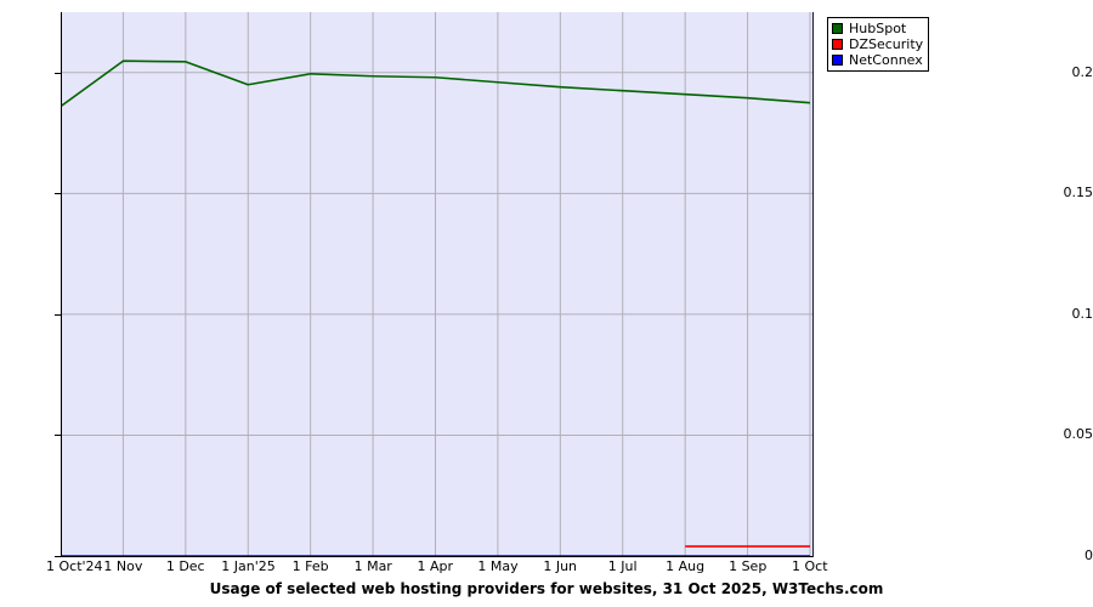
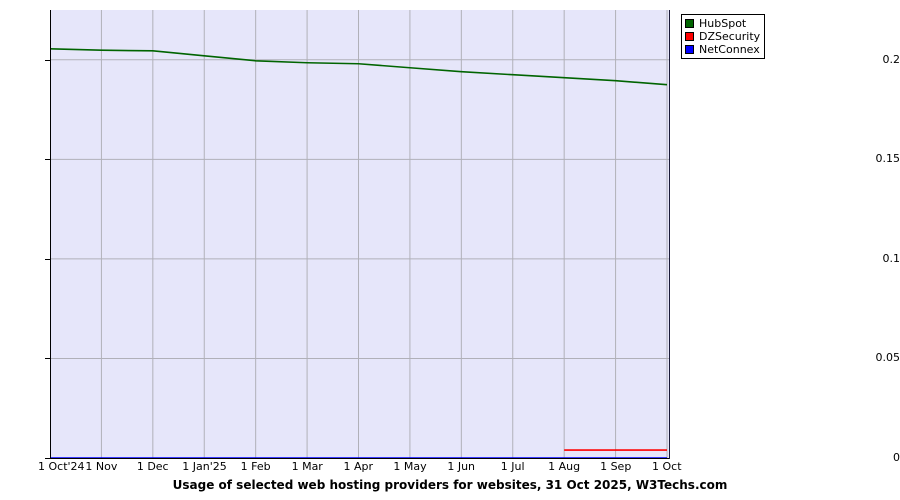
HubSpot/1 Oct'24: 0.186 -> 0.205
HubSpot/1 Jan'25: 0.195 -> 0.202
